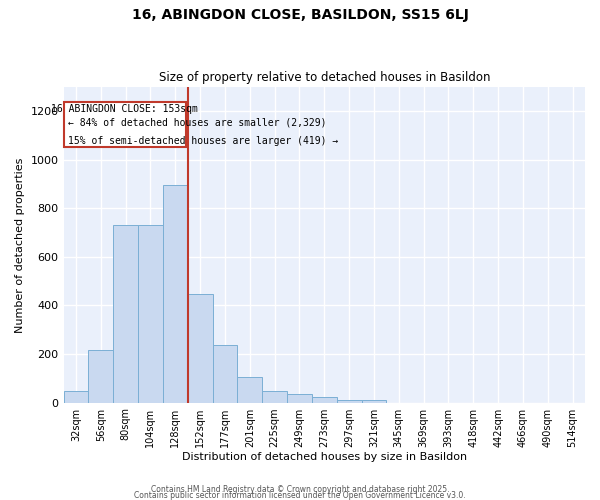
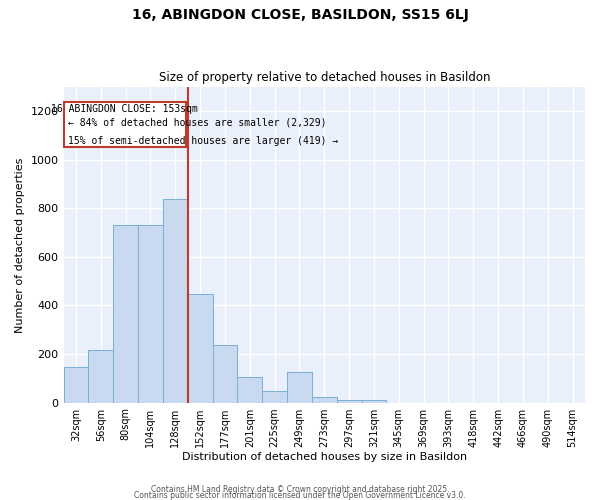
32sqm: 48 -> 145
128sqm: 895 -> 840
249sqm: 35 -> 125
